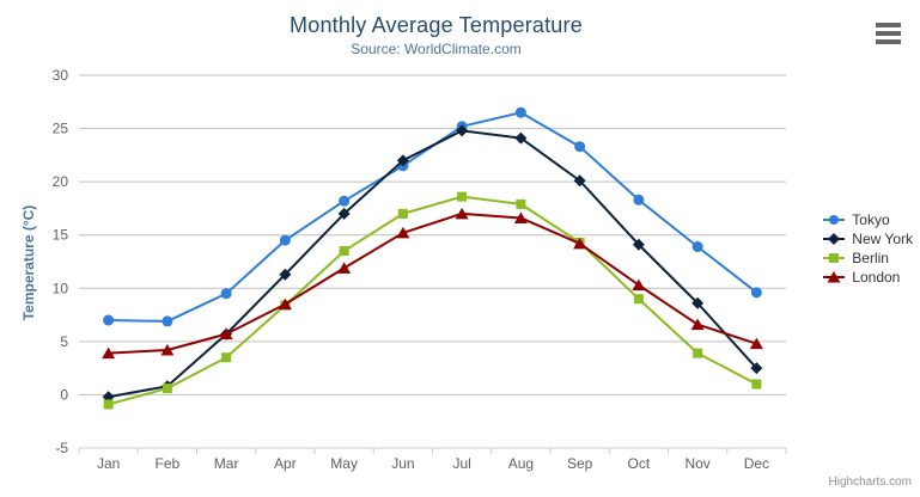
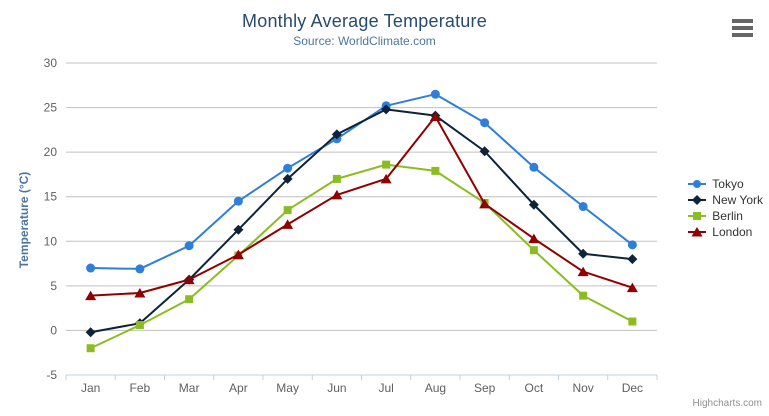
Berlin/Jan: -1 -> -2
London/Aug: 17 -> 24
New York/Dec: 2 -> 8
